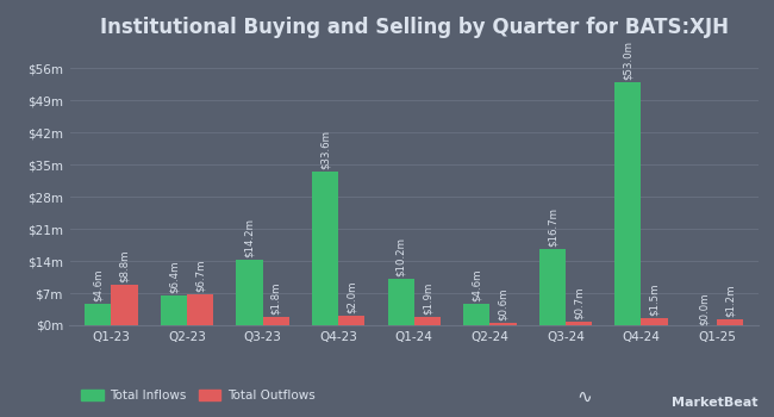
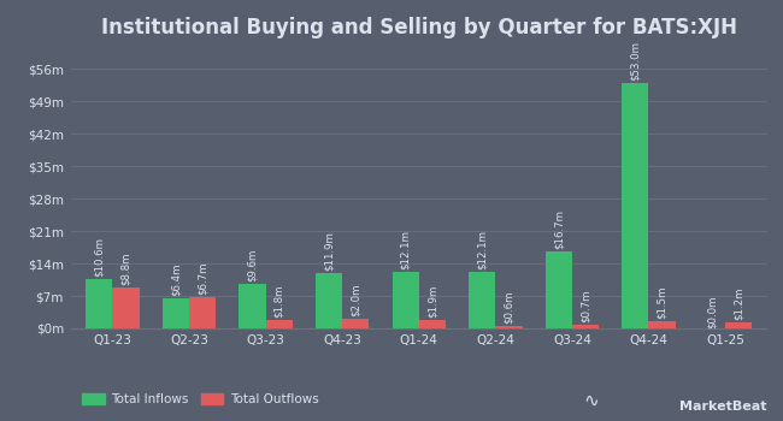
Total Inflows/Q1-23: $4.6m -> $10.6m
Total Inflows/Q3-23: $14.2m -> $9.6m
Total Inflows/Q4-23: $33.6m -> $11.9m
Total Inflows/Q1-24: $10.2m -> $12.1m
Total Inflows/Q2-24: $4.6m -> $12.1m
